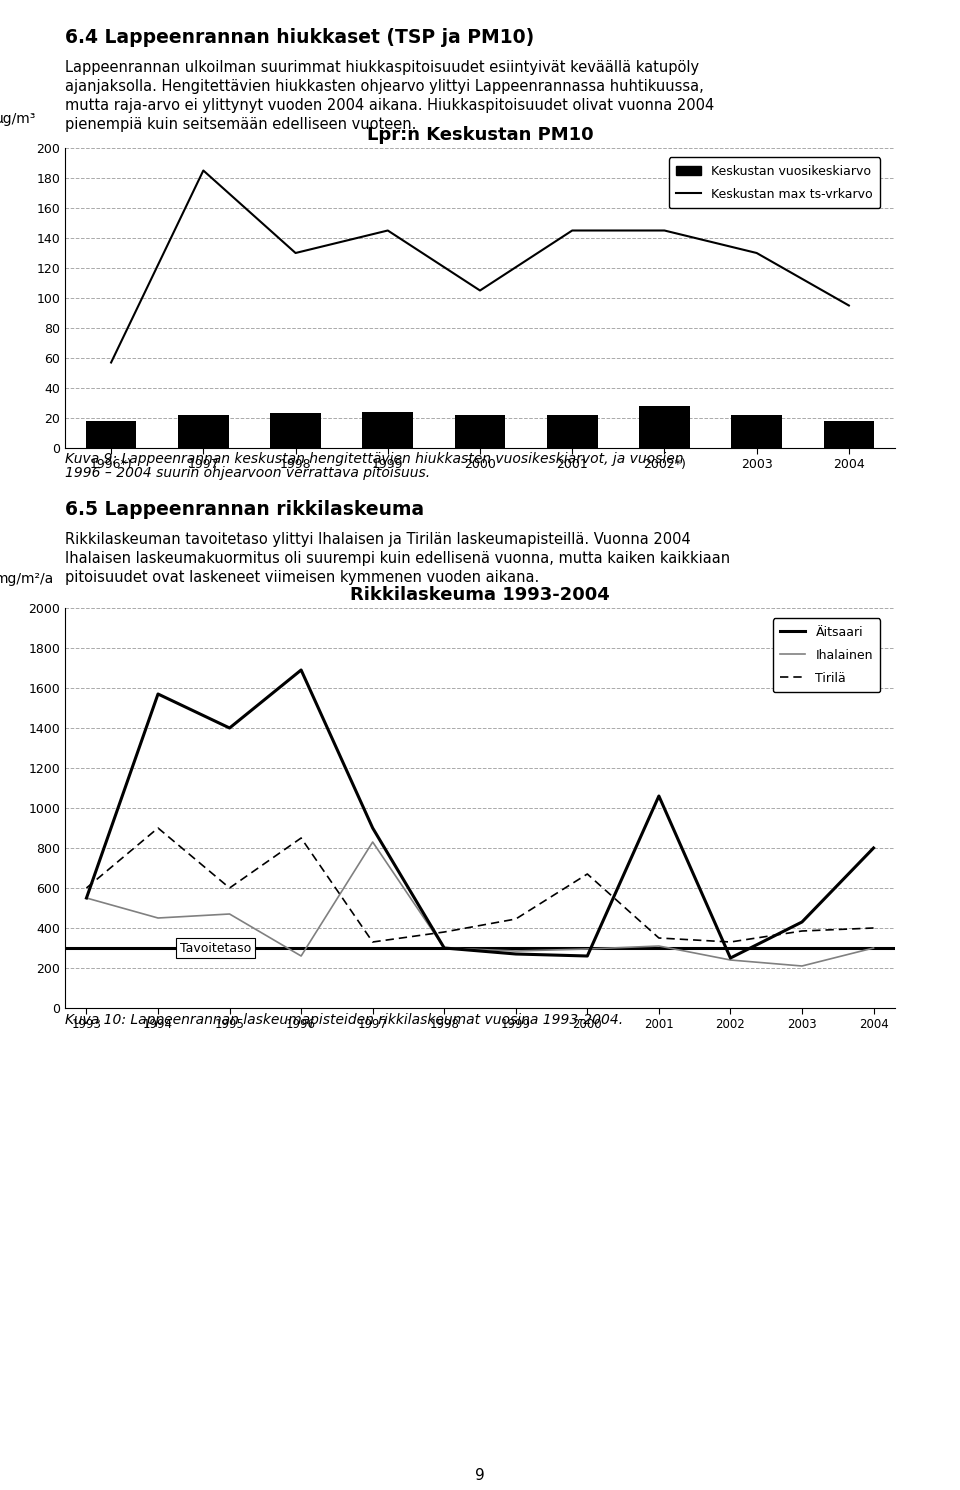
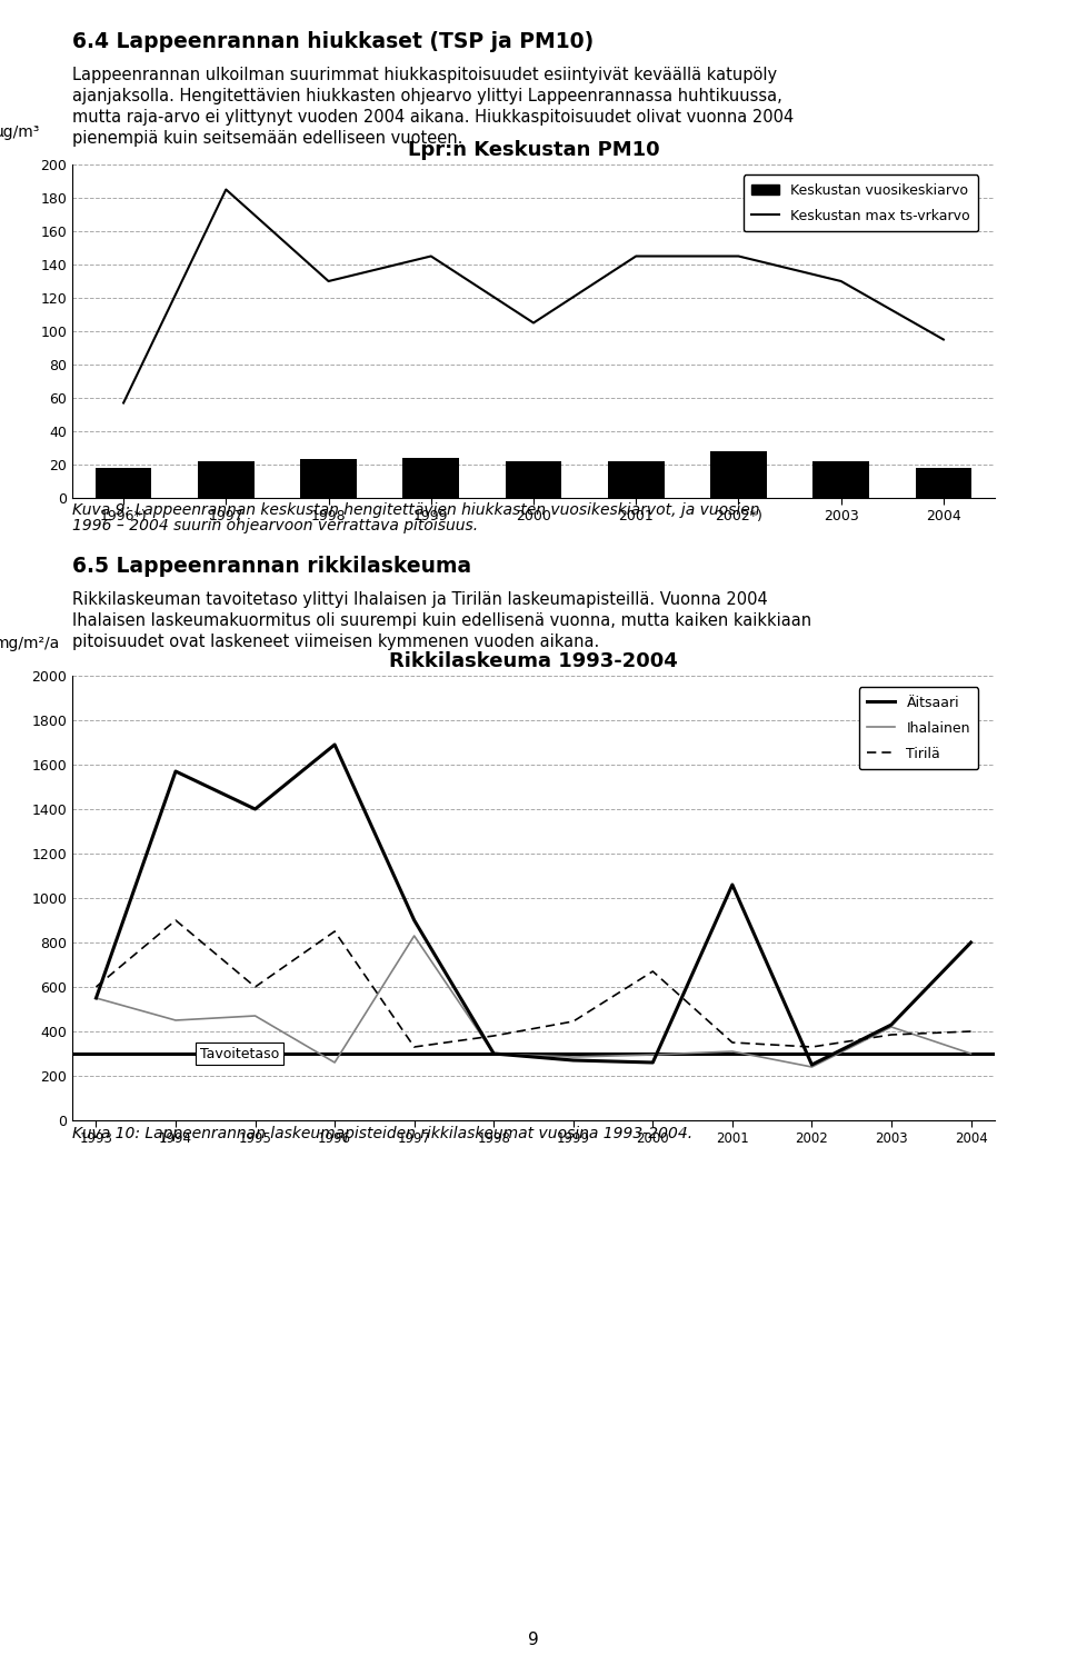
Rikkilaskeuma 1993-2004/Ihalainen/2003: 210 -> 420
